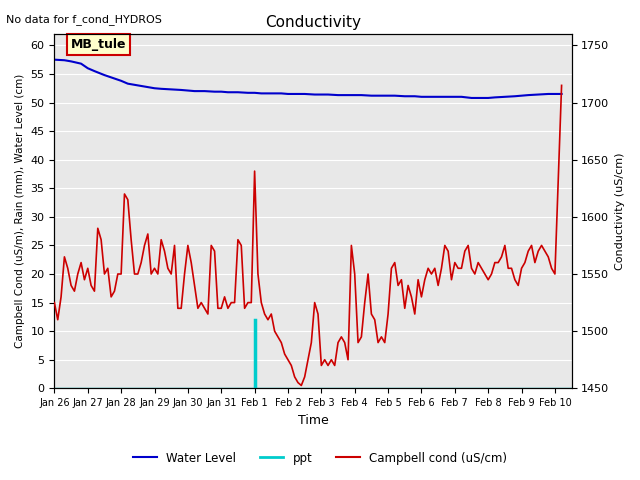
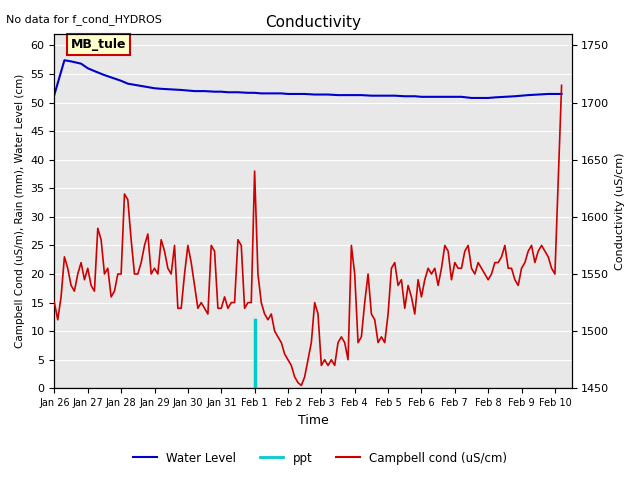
Water Level/Jan 26: 57.5 -> 51.4
